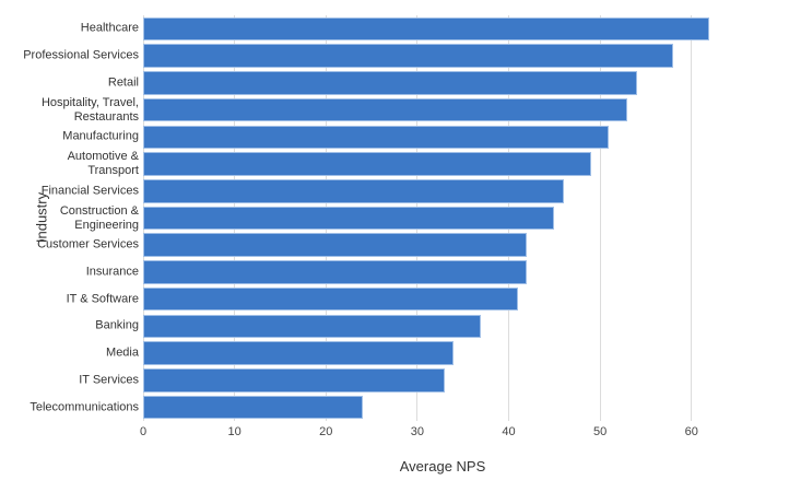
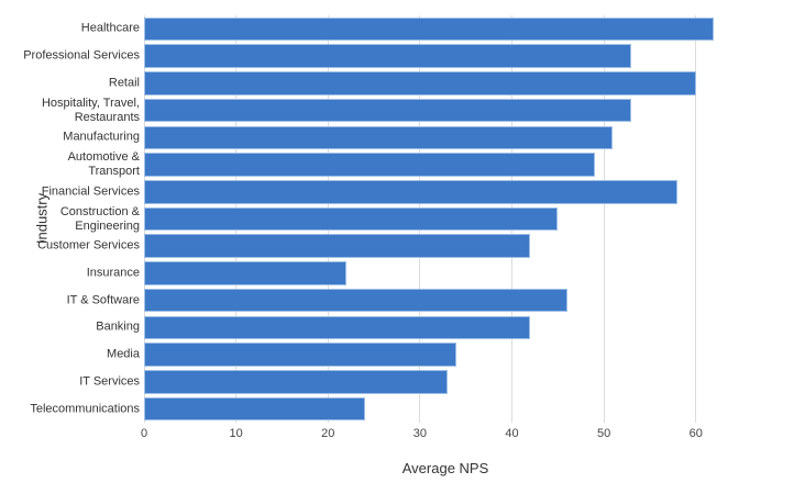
Professional Services: 58 -> 53
Retail: 54 -> 60
Financial Services: 46 -> 58
Insurance: 42 -> 22
IT & Software: 41 -> 46
Banking: 37 -> 42
